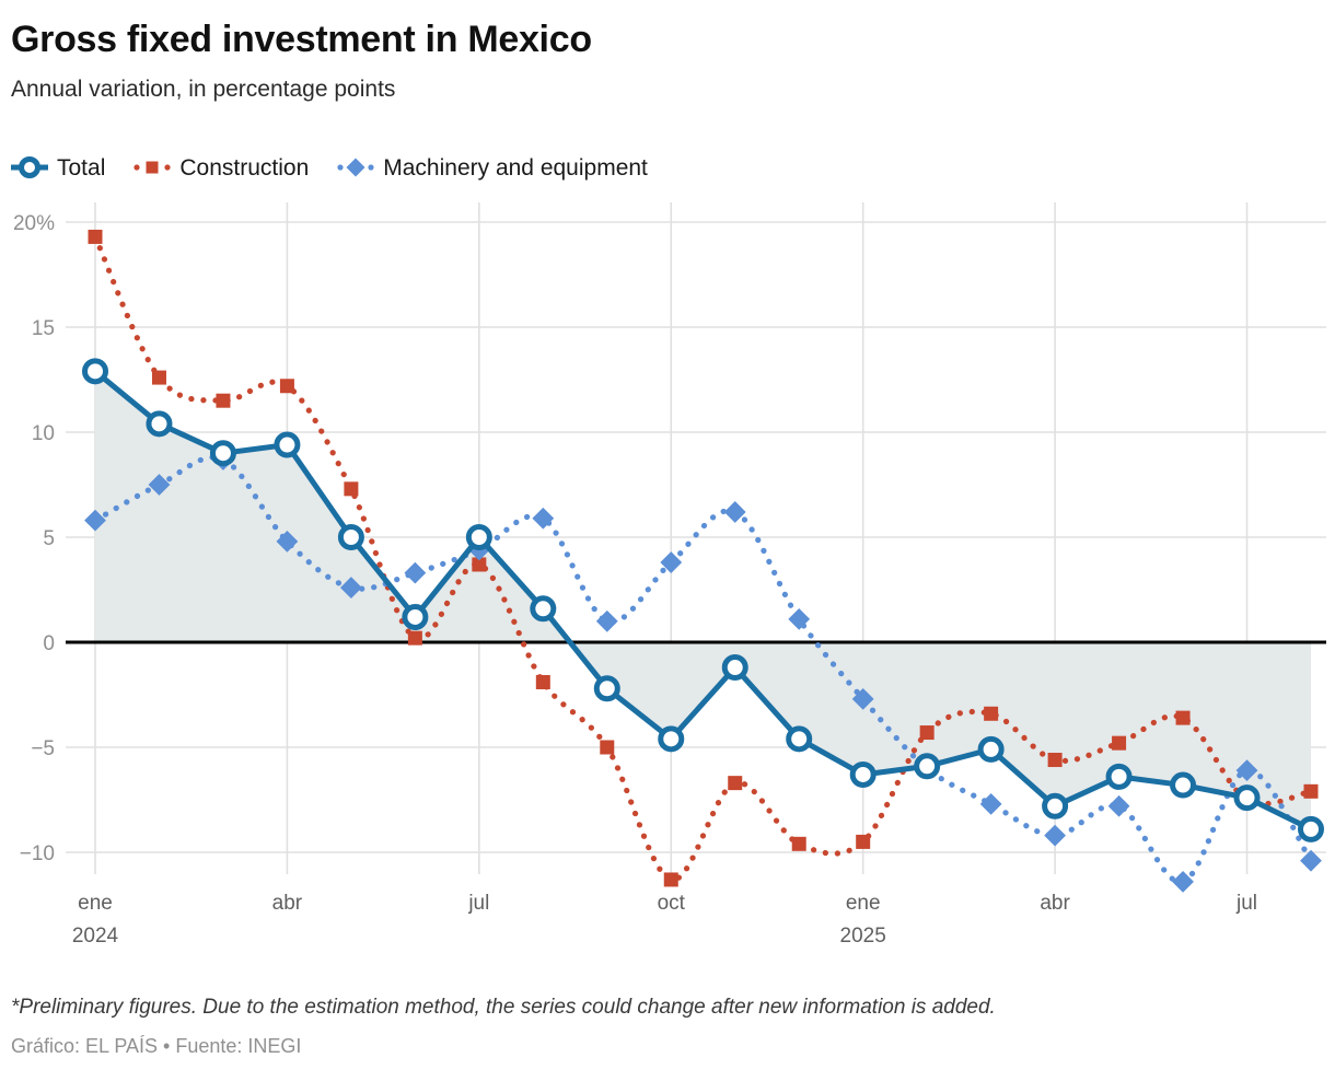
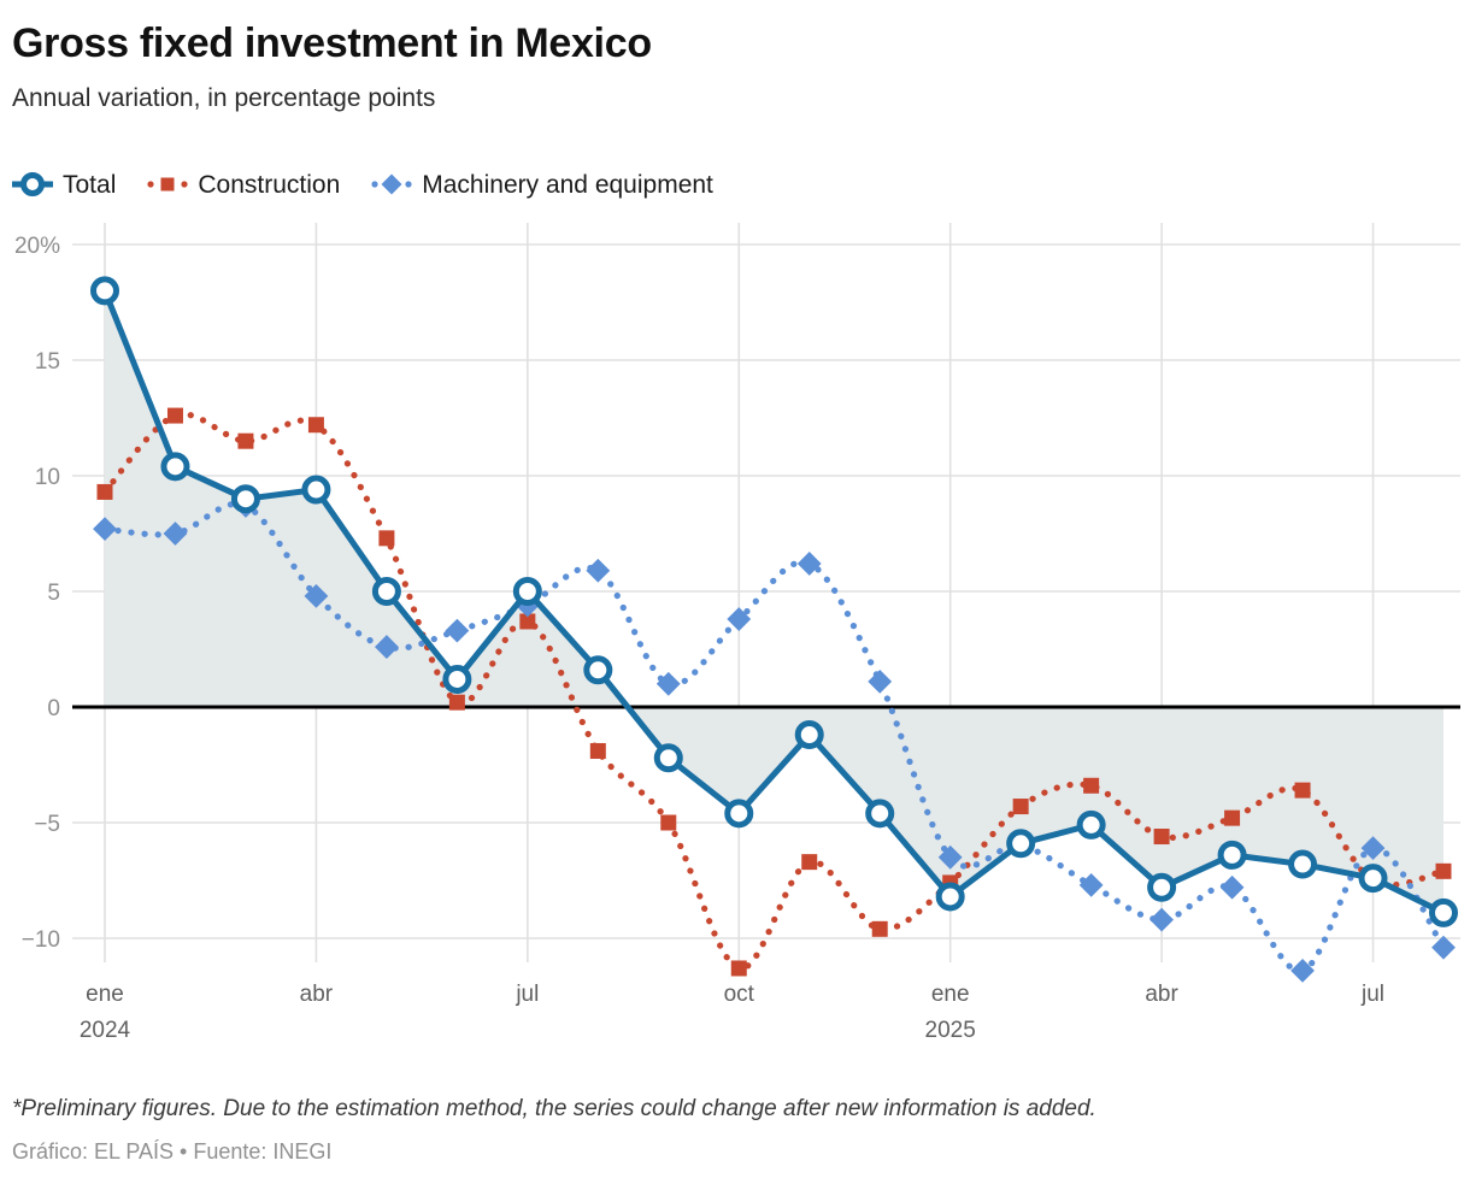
Total/ene 2024: 12.9% -> 18.0%
Construction/ene 2024: 19.3% -> 9.3%
Machinery and equipment/ene 2024: 5.8% -> 7.7%
Total/ene 2025: -6.3% -> -8.2%
Construction/ene 2025: -9.5% -> -7.6%
Machinery and equipment/ene 2025: -2.7% -> -6.5%
